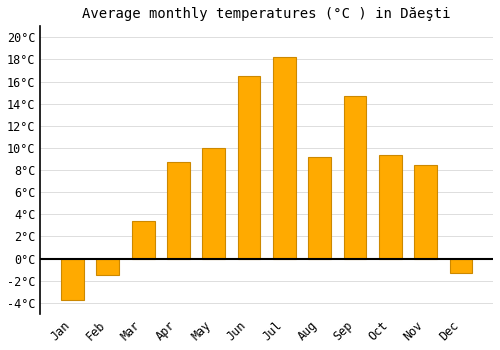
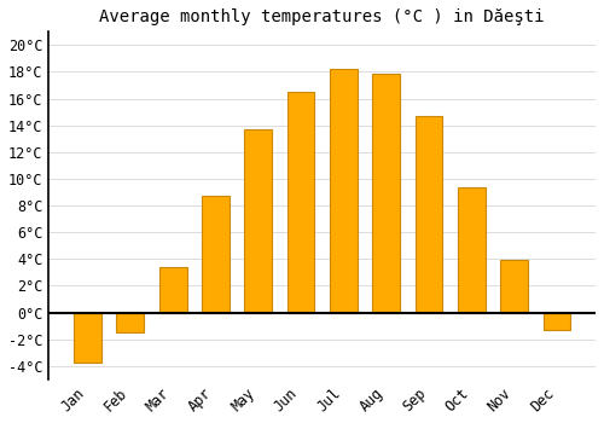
May: 10.0°C -> 13.7°C
Aug: 9.2°C -> 17.9°C
Nov: 8.5°C -> 3.9°C
